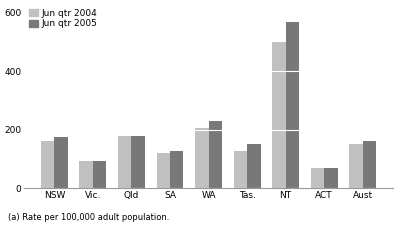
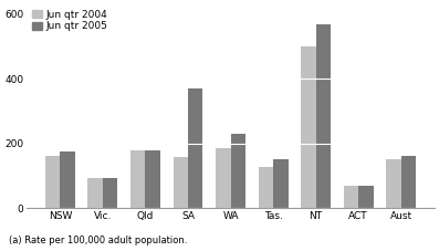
Jun qtr 2004/SA: 120 -> 160
Jun qtr 2005/SA: 127 -> 370
Jun qtr 2004/WA: 208 -> 185
